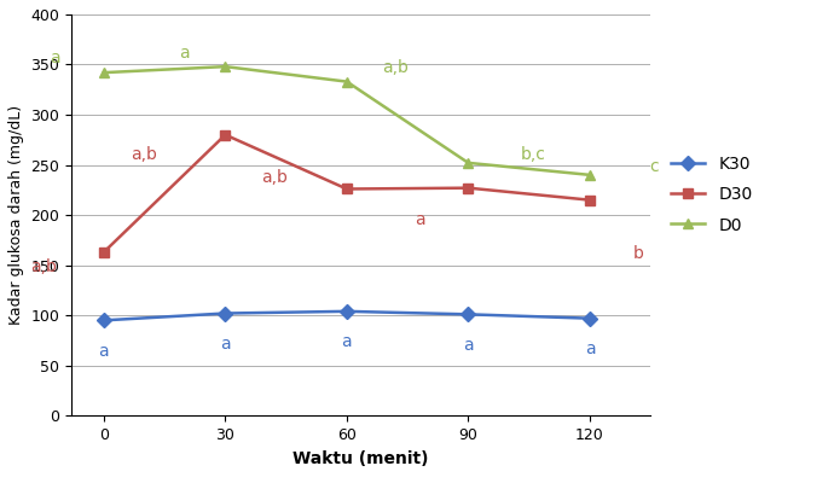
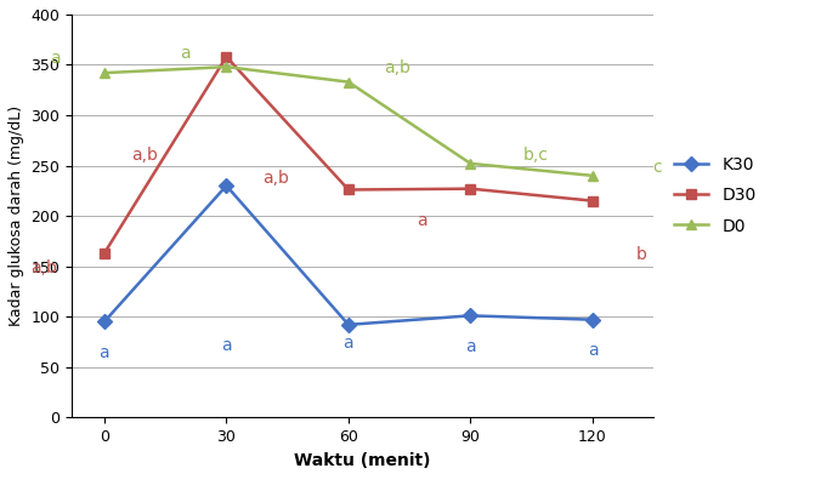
K30/30: 102 -> 230
D30/30: 280 -> 358
K30/60: 104 -> 92
